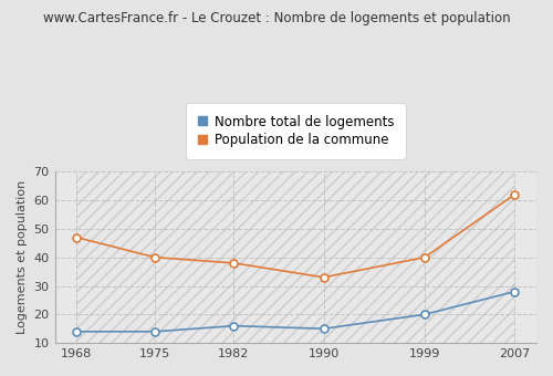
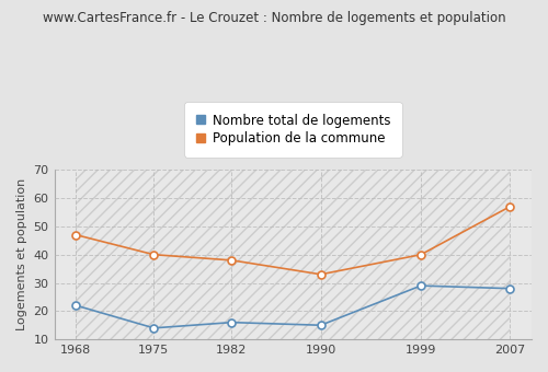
Nombre total de logements/1968: 14 -> 22
Nombre total de logements/1999: 20 -> 29
Population de la commune/2007: 62 -> 57
